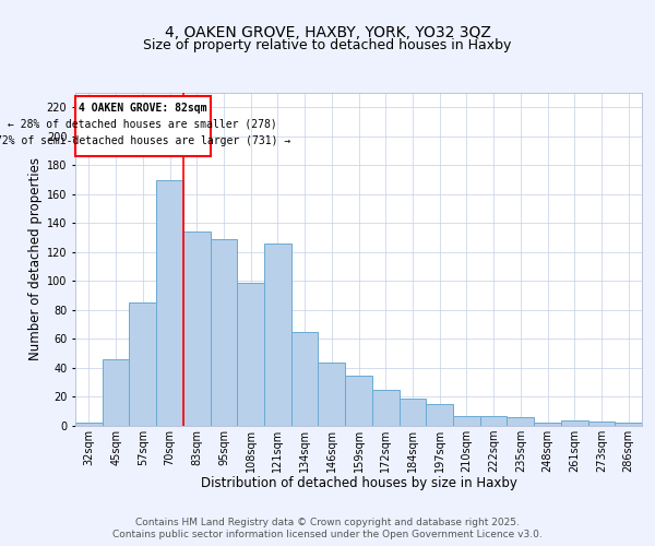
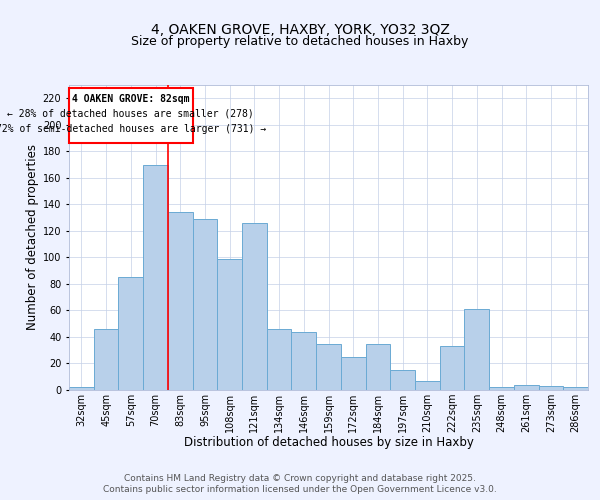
134sqm: 65 -> 46
184sqm: 19 -> 35
222sqm: 7 -> 33
235sqm: 6 -> 61
